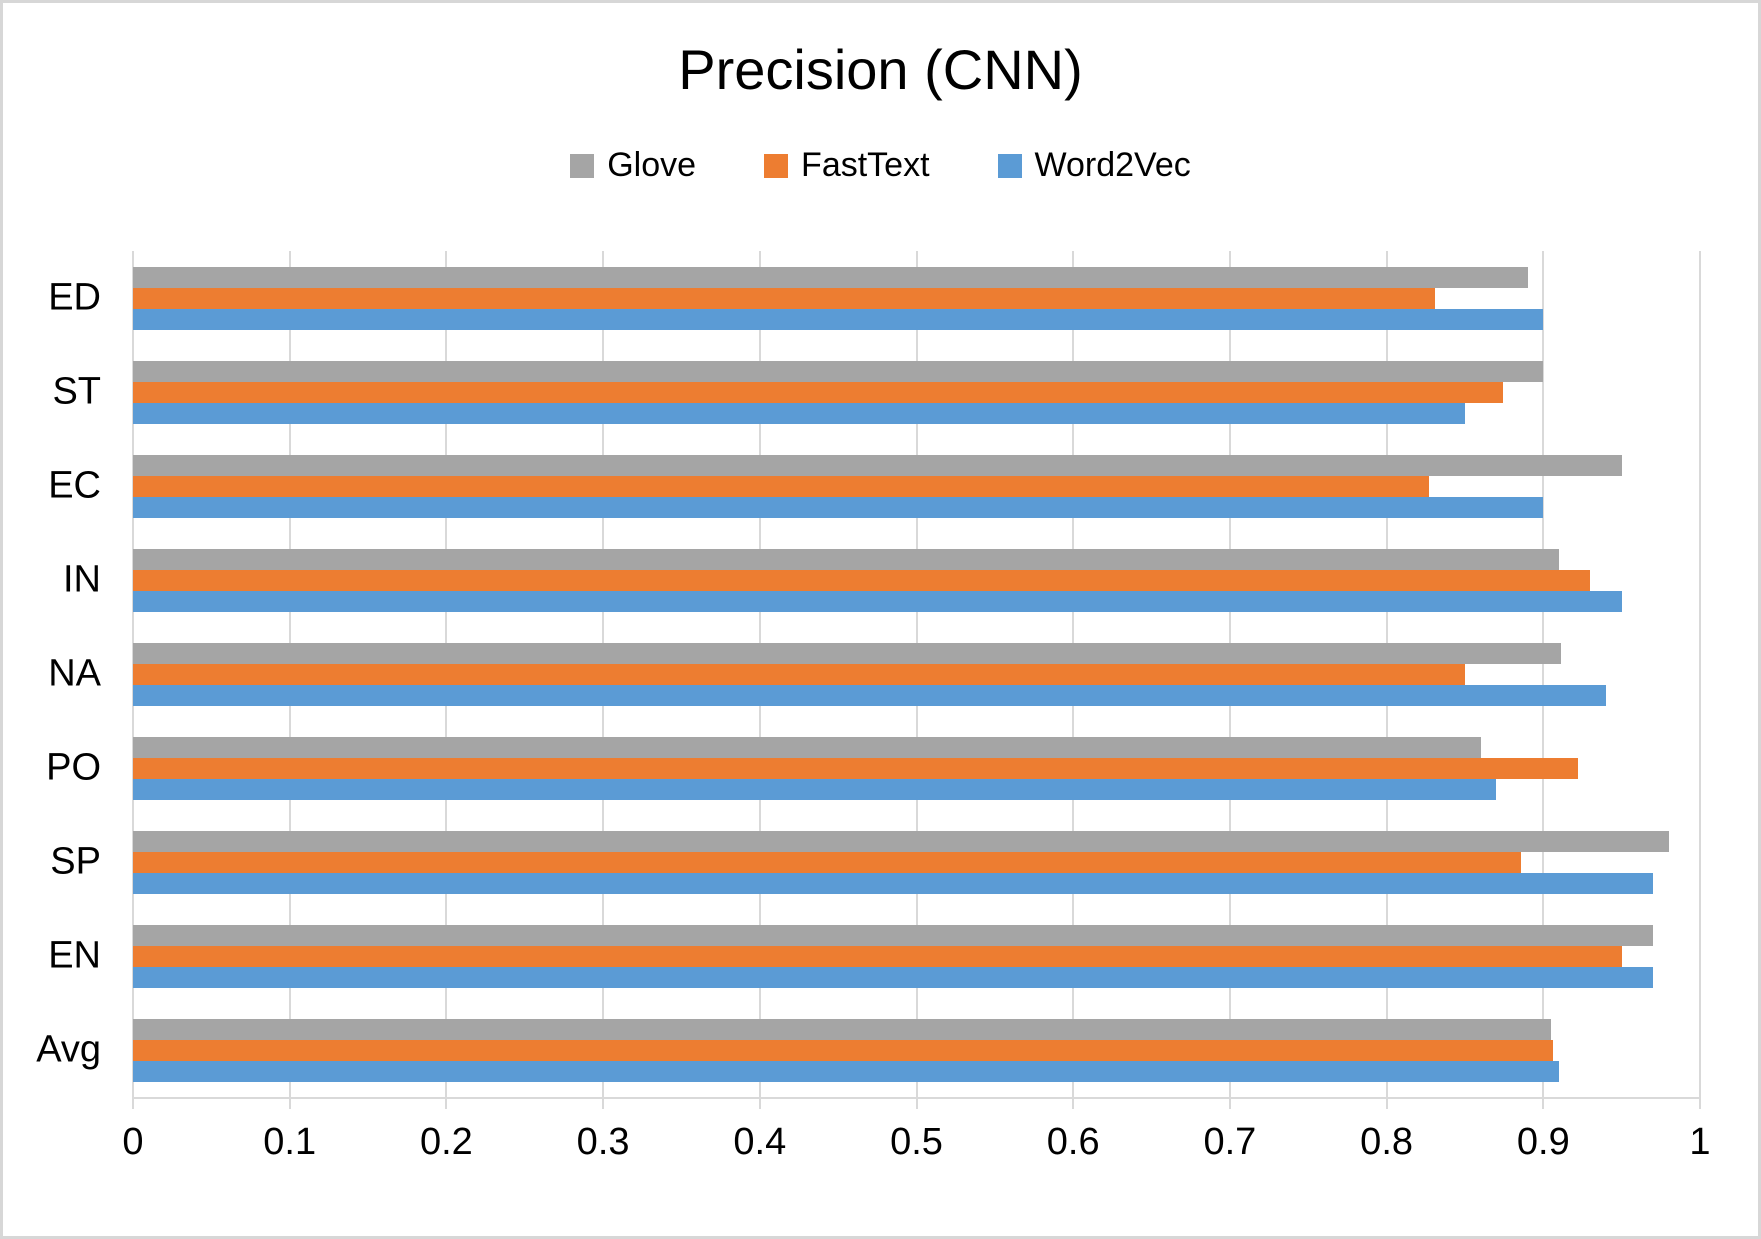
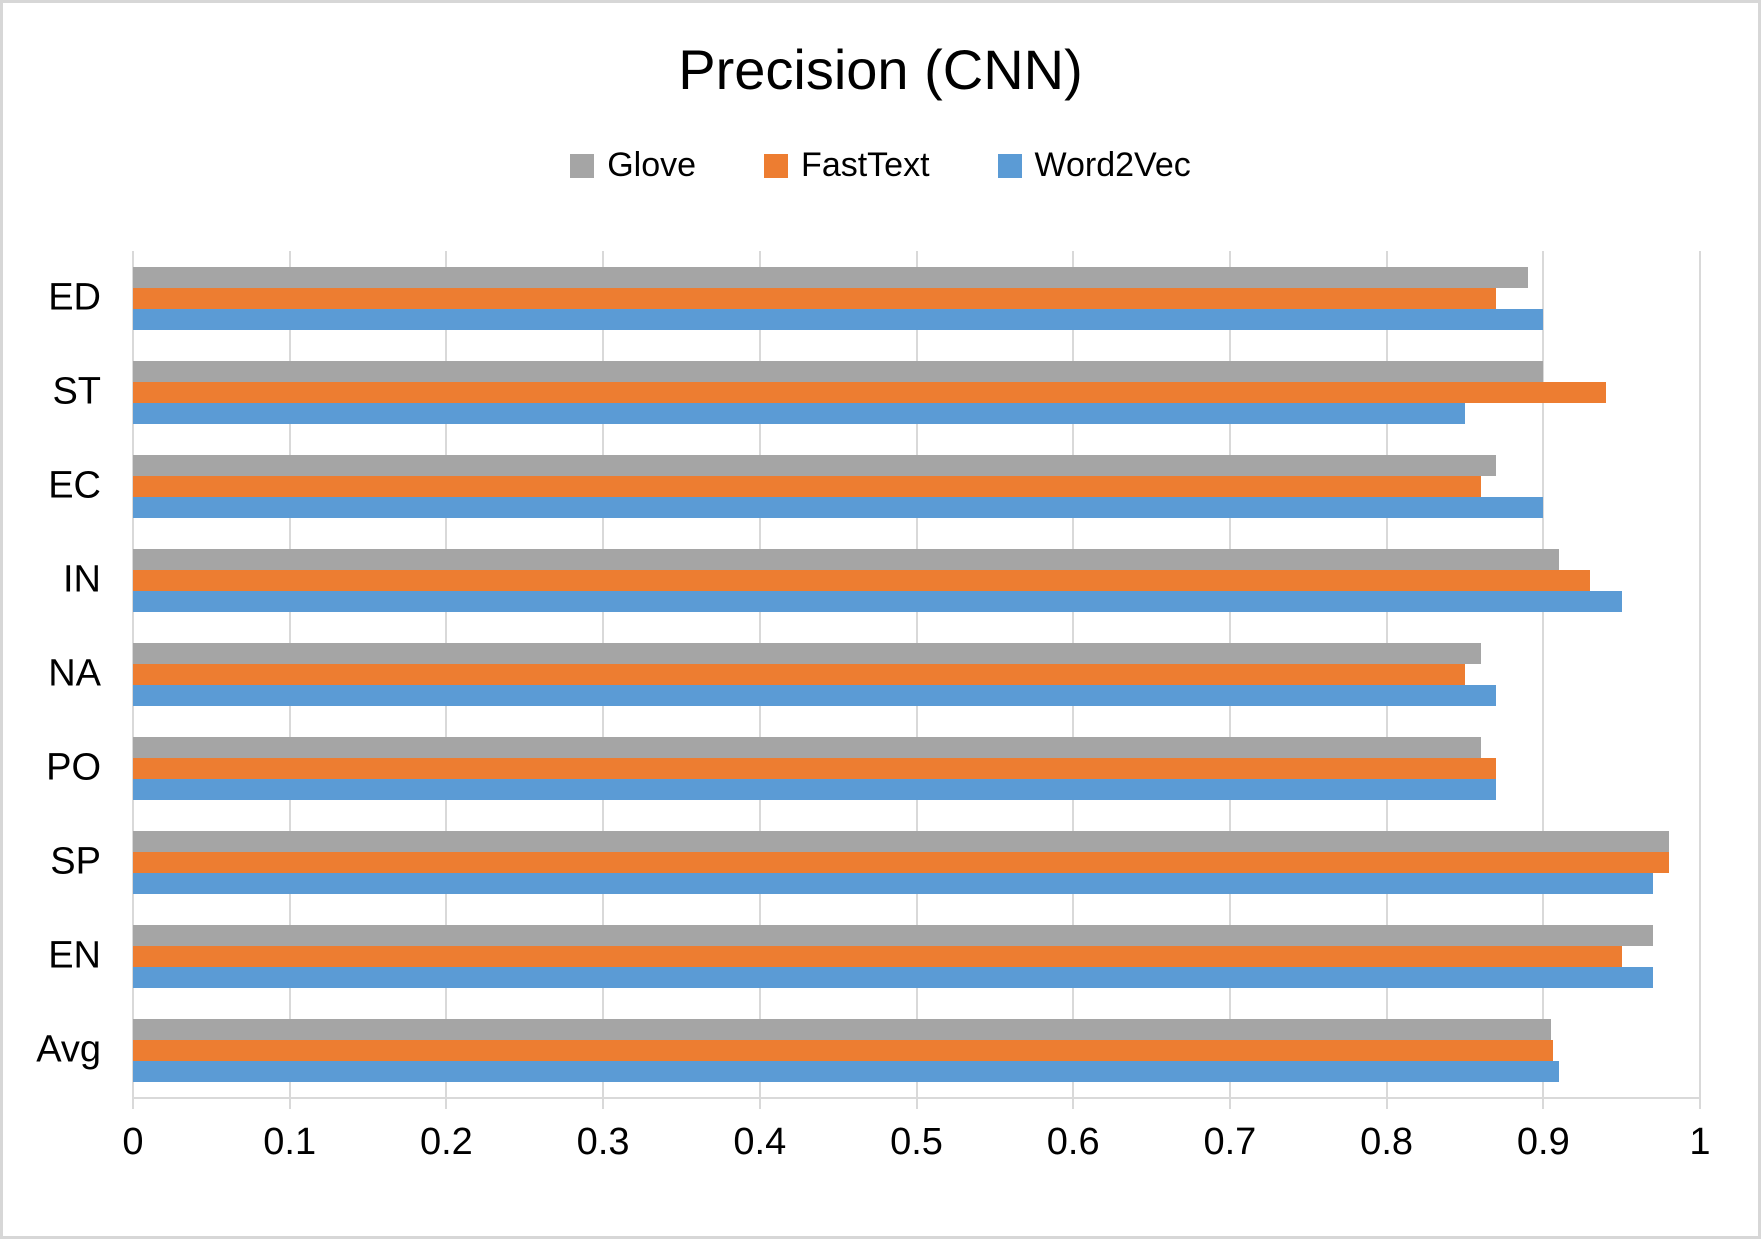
FastText/ED: 0.831 -> 0.870
FastText/ST: 0.874 -> 0.940
Glove/EC: 0.950 -> 0.870
FastText/EC: 0.827 -> 0.860
Glove/NA: 0.911 -> 0.860
Word2Vec/NA: 0.94 -> 0.87
FastText/PO: 0.922 -> 0.870
FastText/SP: 0.886 -> 0.980
